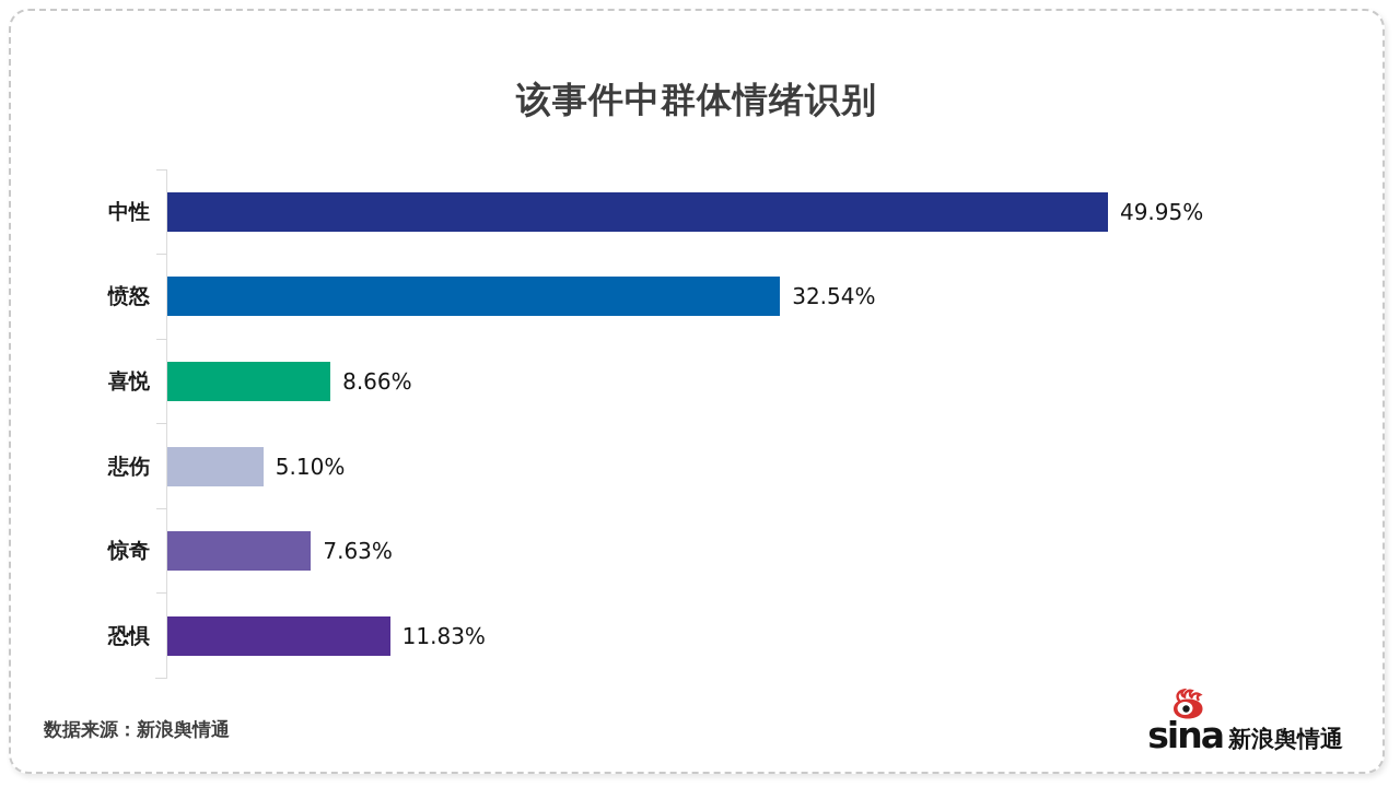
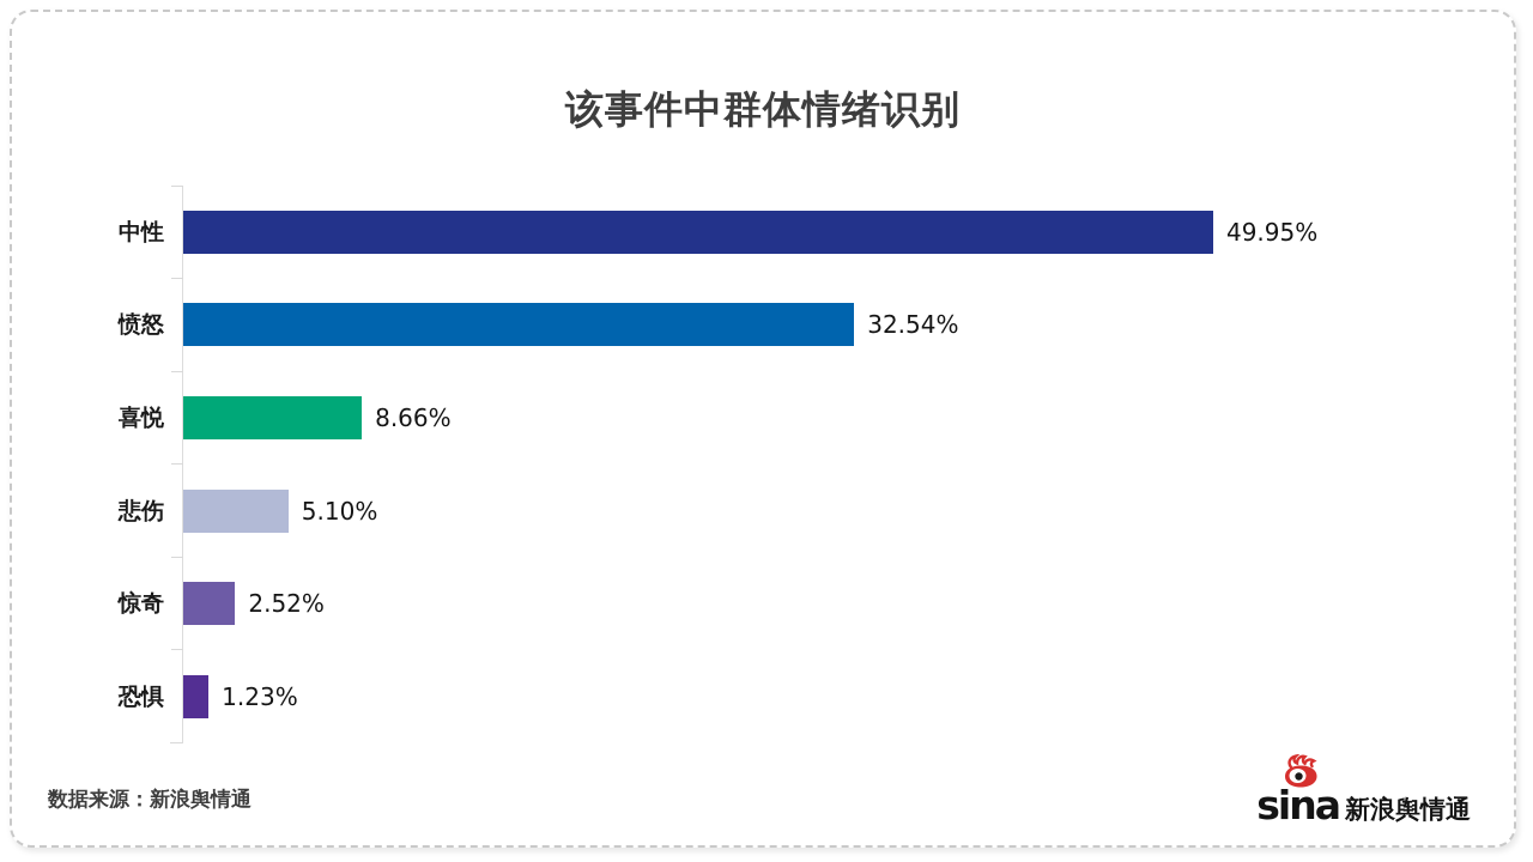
惊奇: 7.63% -> 2.52%
恐惧: 11.83% -> 1.23%
